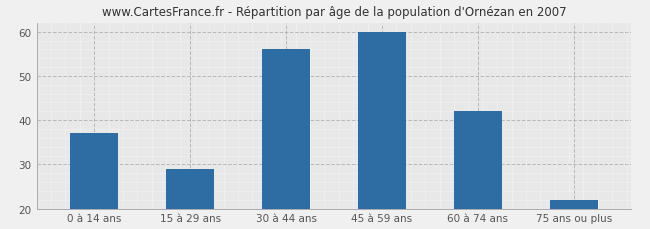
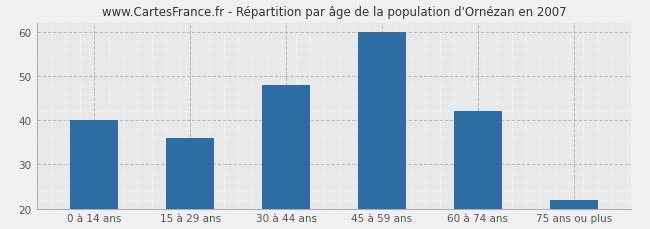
0 à 14 ans: 37 -> 40
15 à 29 ans: 29 -> 36
30 à 44 ans: 56 -> 48
